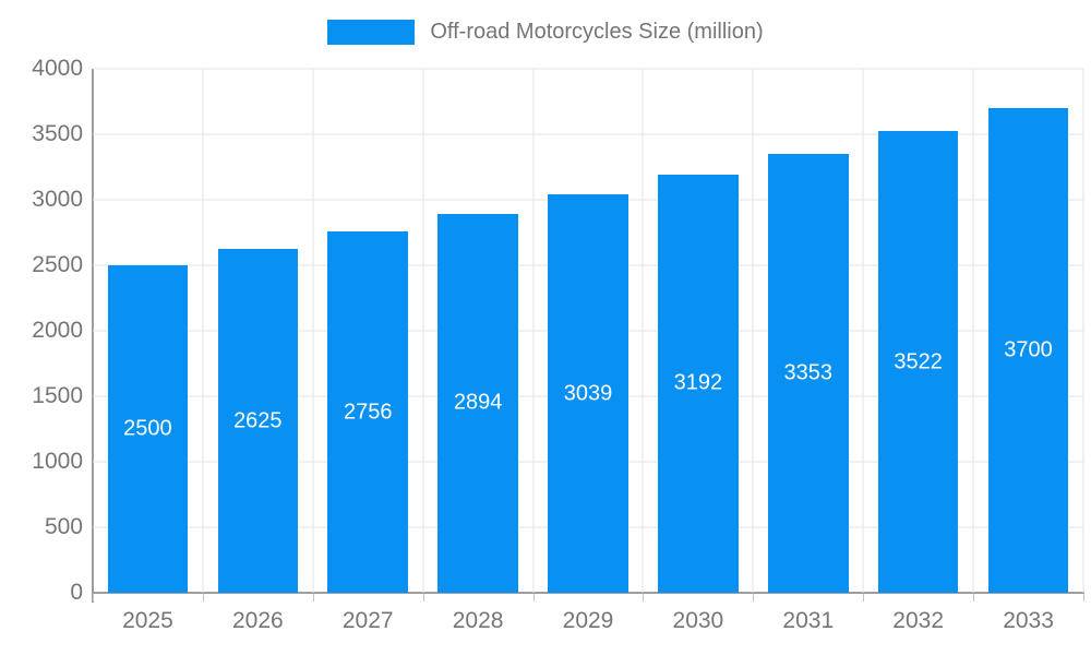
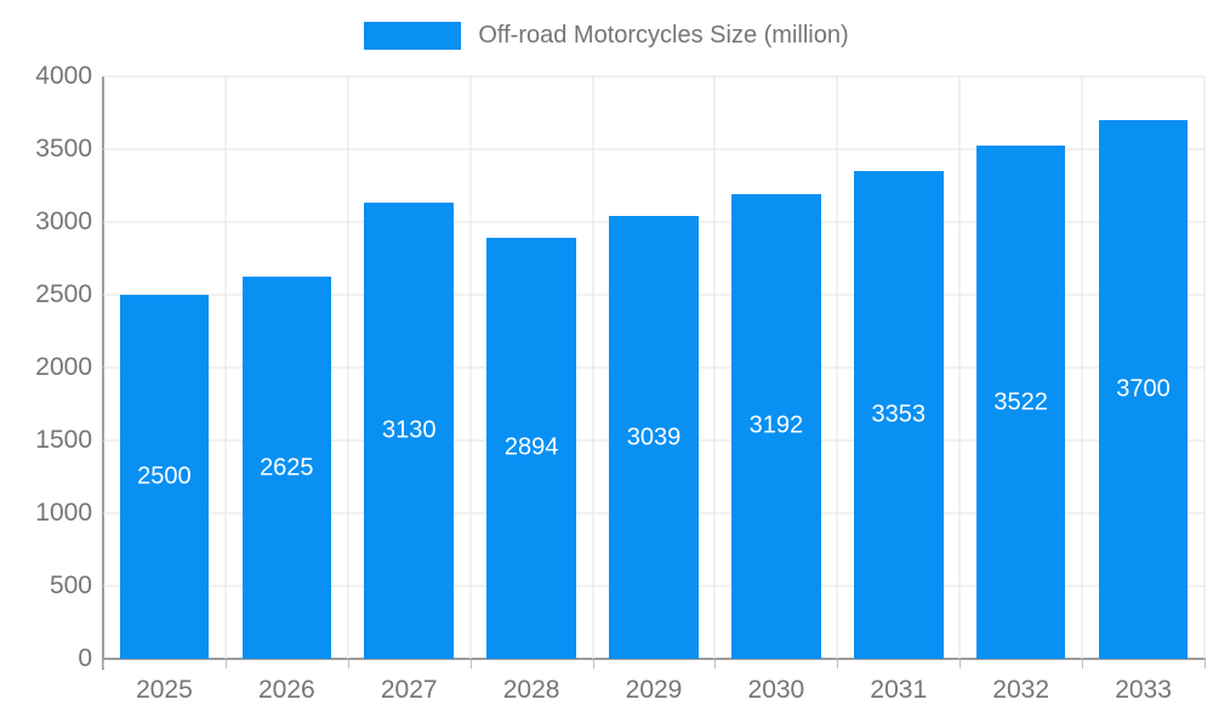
2027: 2756 -> 3130
